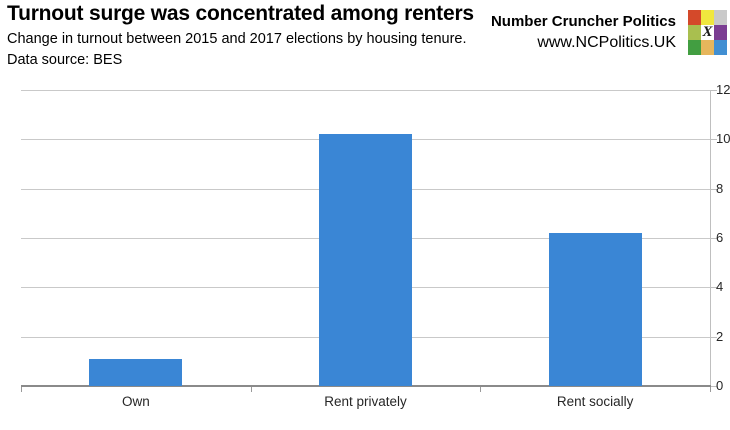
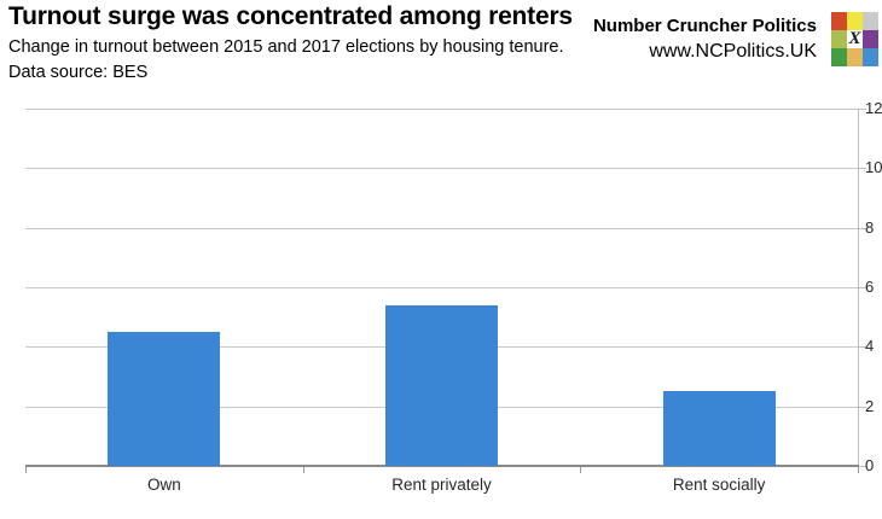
Own: 1.1 -> 4.5
Rent privately: 10.2 -> 5.4
Rent socially: 6.2 -> 2.5
